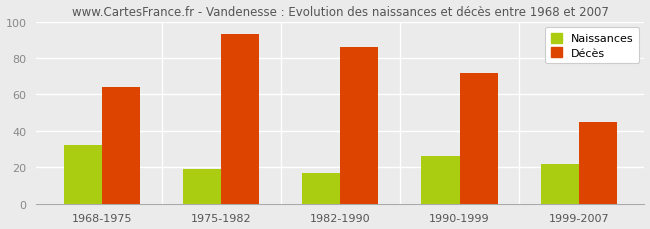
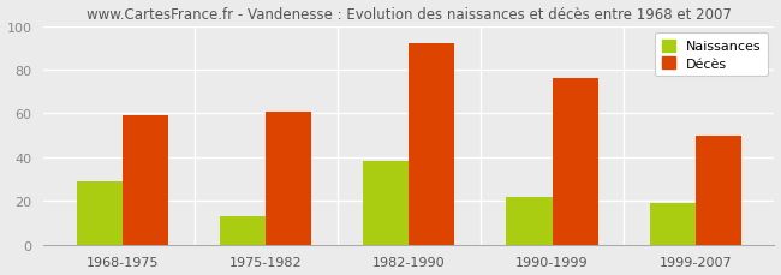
Naissances/1968-1975: 32 -> 29
Décès/1968-1975: 64 -> 59
Naissances/1975-1982: 19 -> 13
Décès/1975-1982: 93 -> 61
Naissances/1982-1990: 17 -> 38
Décès/1982-1990: 86 -> 92
Naissances/1990-1999: 26 -> 22
Décès/1990-1999: 72 -> 76
Naissances/1999-2007: 22 -> 19
Décès/1999-2007: 45 -> 50
